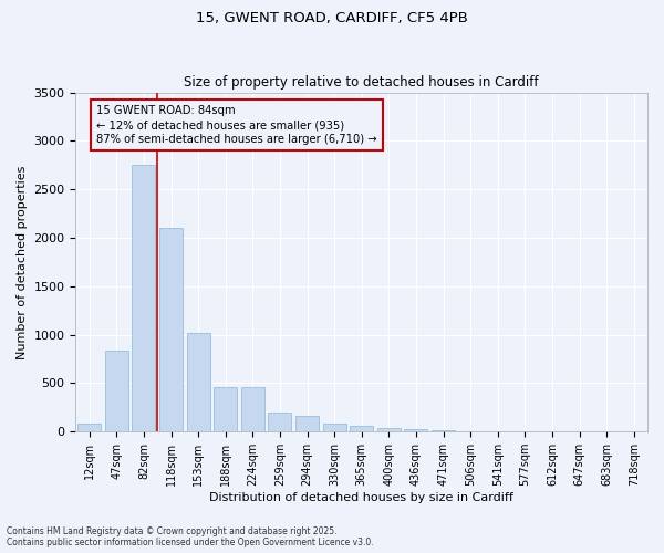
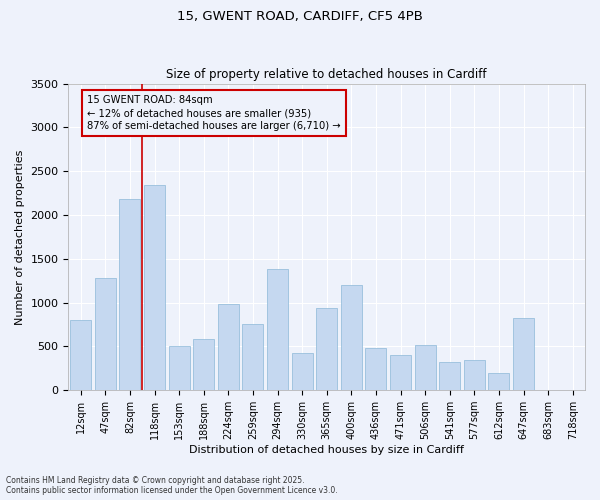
12sqm: 80 -> 800
47sqm: 830 -> 1280
82sqm: 2750 -> 2180
118sqm: 2100 -> 2340
153sqm: 1020 -> 500
188sqm: 460 -> 580
224sqm: 460 -> 980
259sqm: 200 -> 760
294sqm: 160 -> 1380
330sqm: 80 -> 420
365sqm: 60 -> 940
400sqm: 40 -> 1200
436sqm: 20 -> 480
471sqm: 10 -> 400
506sqm: 0 -> 520
541sqm: 0 -> 320
577sqm: 0 -> 340
612sqm: 0 -> 200
647sqm: 0 -> 820
